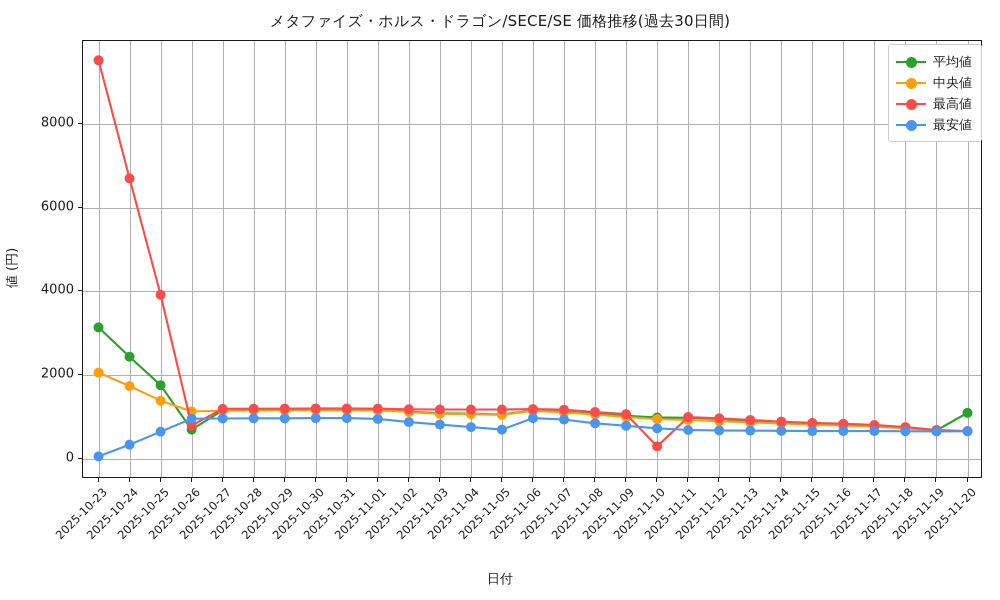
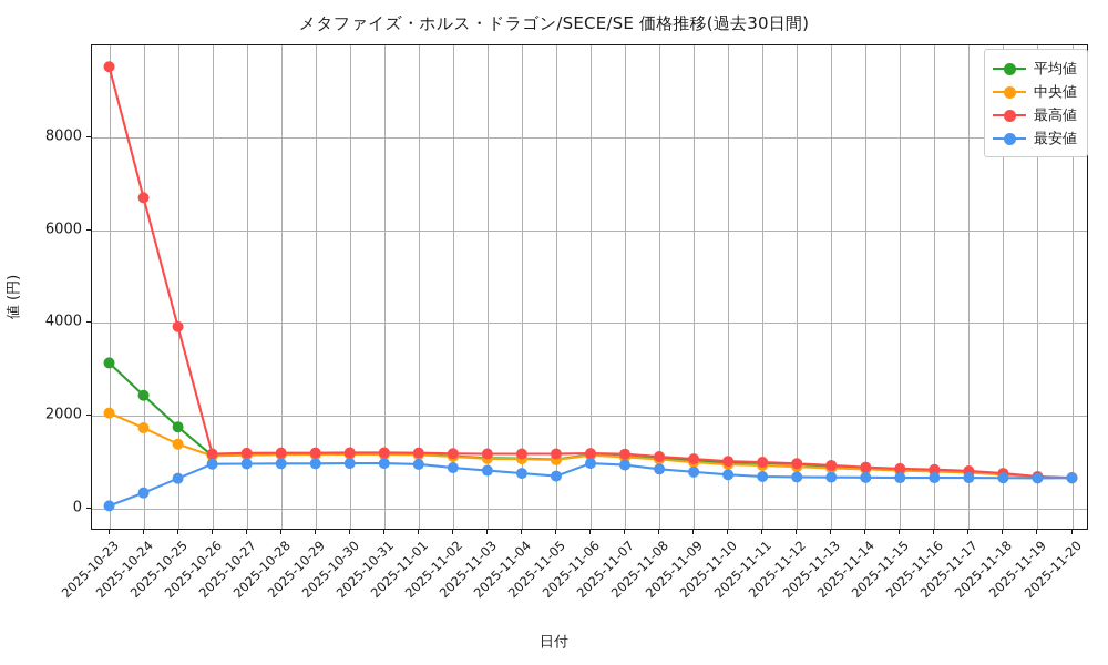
平均値/2025-10-26: 700 -> 1100
最高値/2025-10-26: 800 -> 1200
最高値/2025-11-10: 300 -> 1000
平均値/2025-11-20: 1100 -> 700
